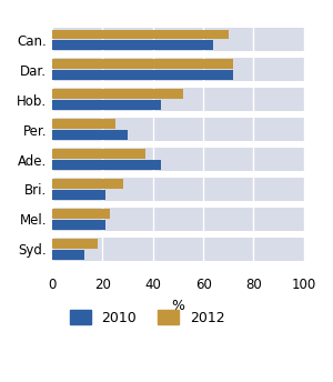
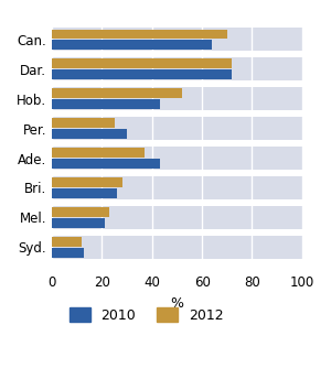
2010/Bri.: 21 -> 26
2012/Syd.: 18 -> 12
